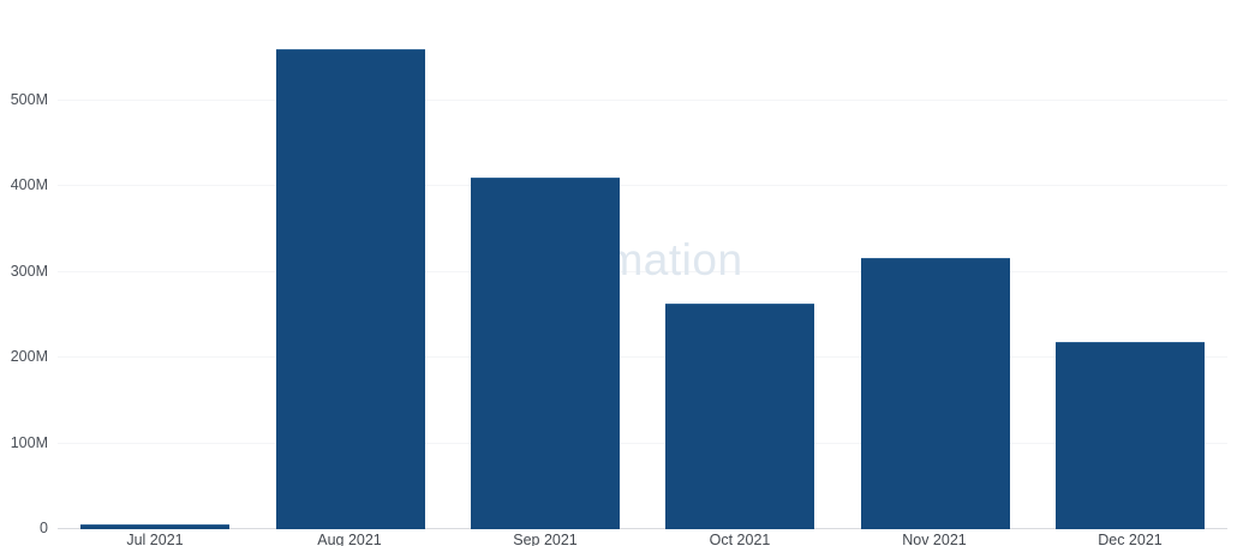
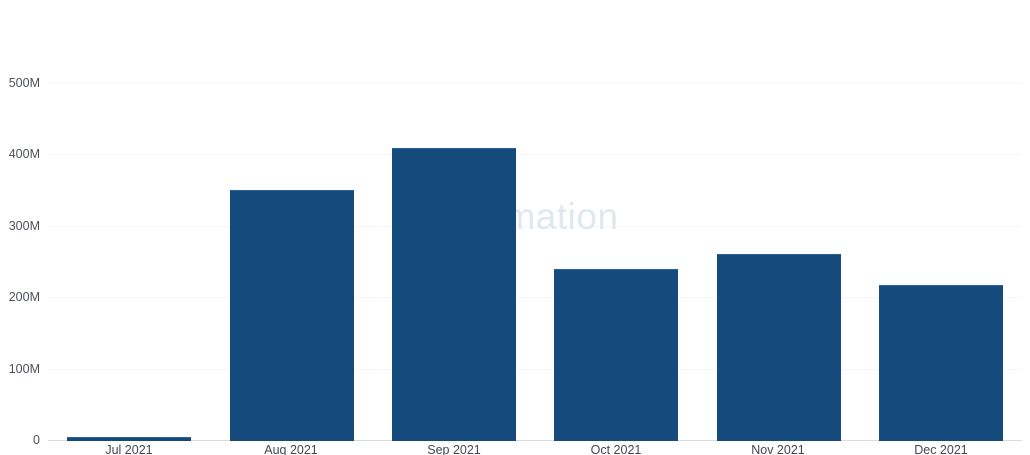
Aug 2021: 560M -> 350M
Oct 2021: 260M -> 240M
Nov 2021: 320M -> 260M
